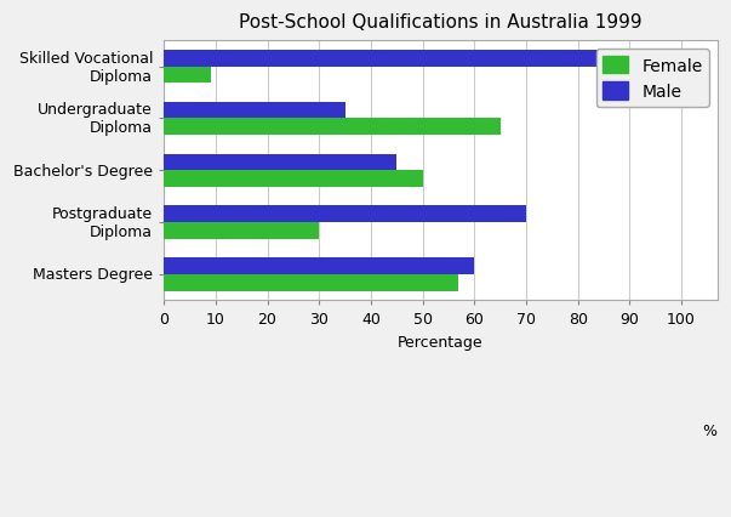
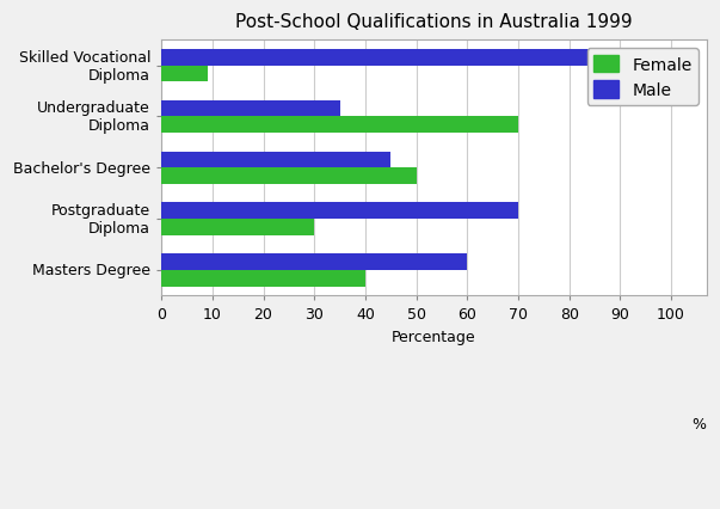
Female/Undergraduate Diploma: 65 -> 70
Female/Masters Degree: 57 -> 40
